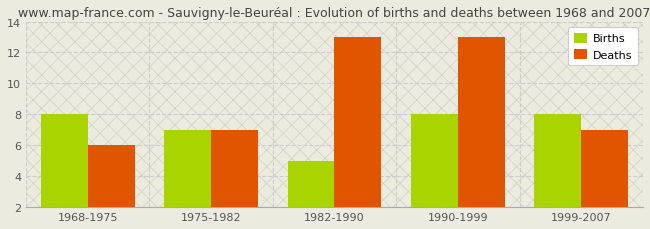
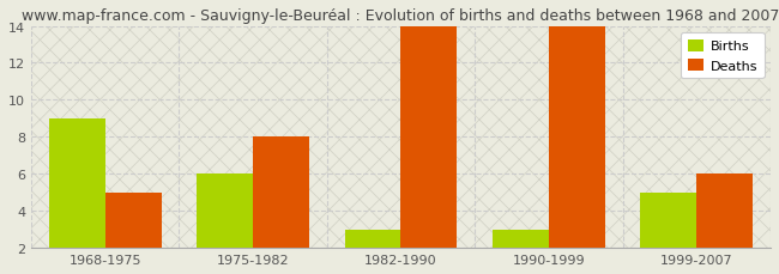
Births/1968-1975: 8 -> 9
Deaths/1968-1975: 6 -> 5
Births/1975-1982: 7 -> 6
Deaths/1975-1982: 7 -> 8
Births/1982-1990: 5 -> 3
Deaths/1982-1990: 13 -> 14
Births/1990-1999: 8 -> 3
Deaths/1990-1999: 13 -> 14
Births/1999-2007: 8 -> 5
Deaths/1999-2007: 7 -> 6
